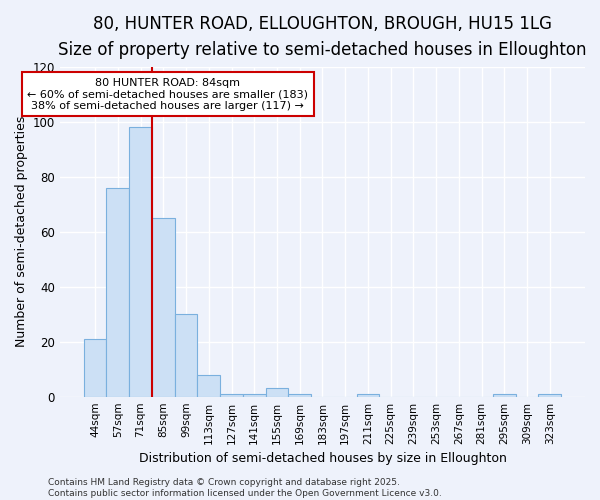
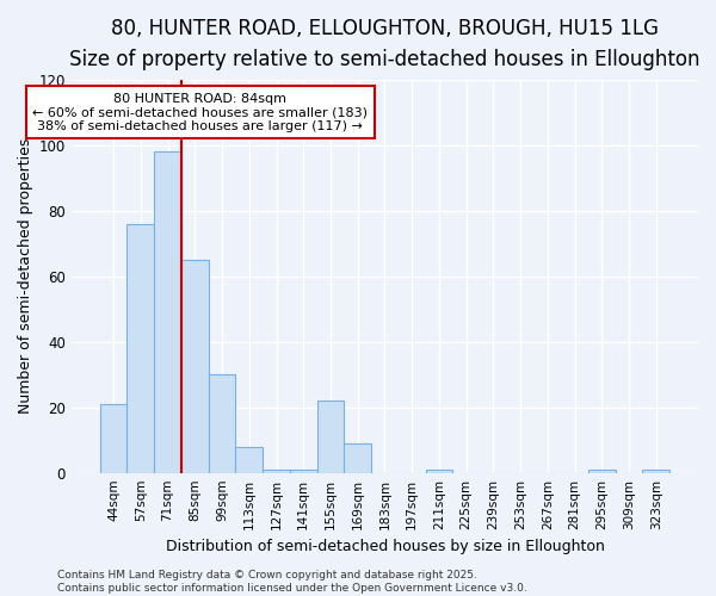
155sqm: 3 -> 22
169sqm: 1 -> 9
